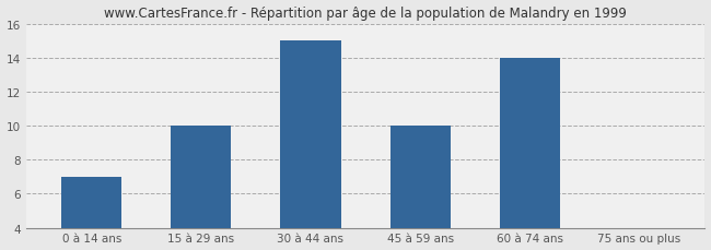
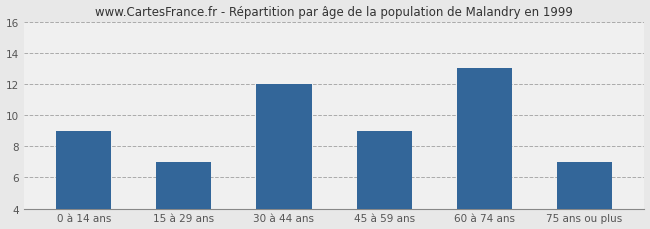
0 à 14 ans: 7 -> 9
15 à 29 ans: 10 -> 7
30 à 44 ans: 15 -> 12
45 à 59 ans: 10 -> 9
60 à 74 ans: 14 -> 13
75 ans ou plus: 4 -> 7
